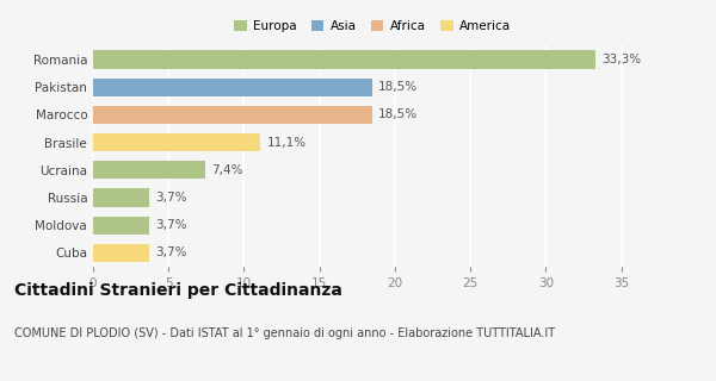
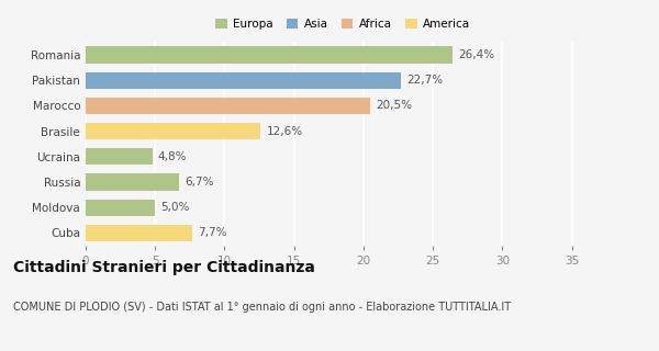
Romania: 33,3% -> 26,4%
Pakistan: 18,5% -> 22,7%
Marocco: 18,5% -> 20,5%
Brasile: 11,1% -> 12,6%
Ucraina: 7,4% -> 4,8%
Russia: 3,7% -> 6,7%
Moldova: 3,7% -> 5,0%
Cuba: 3,7% -> 7,7%
